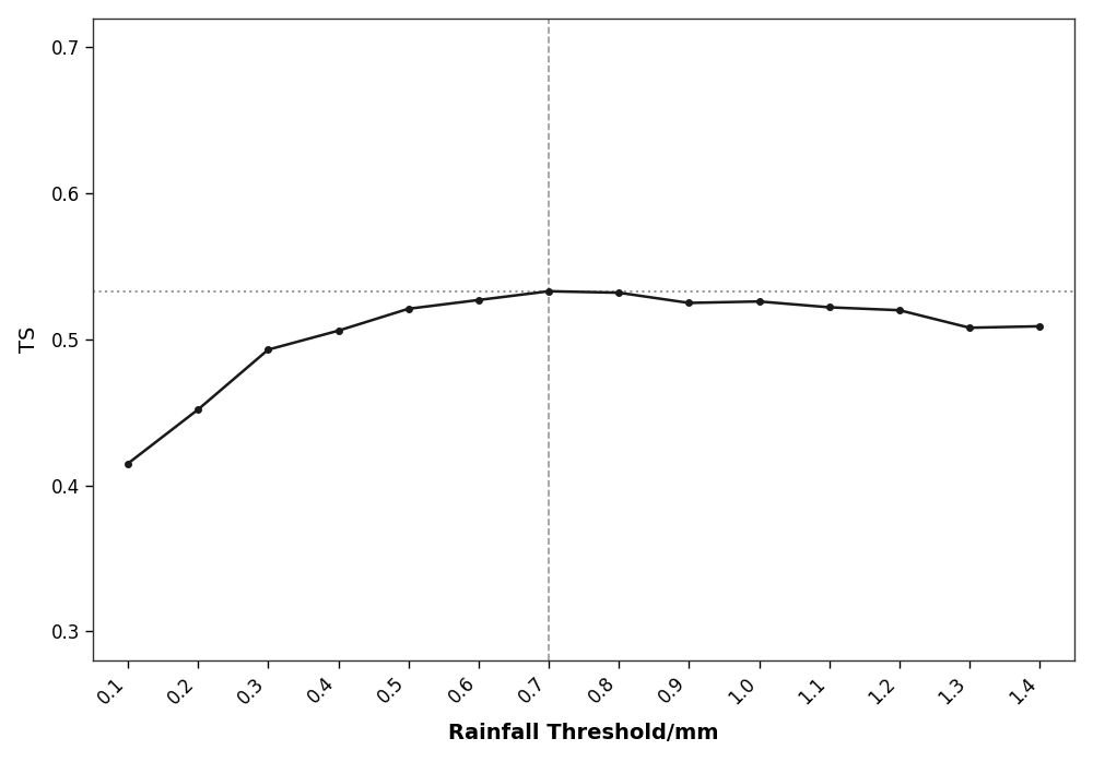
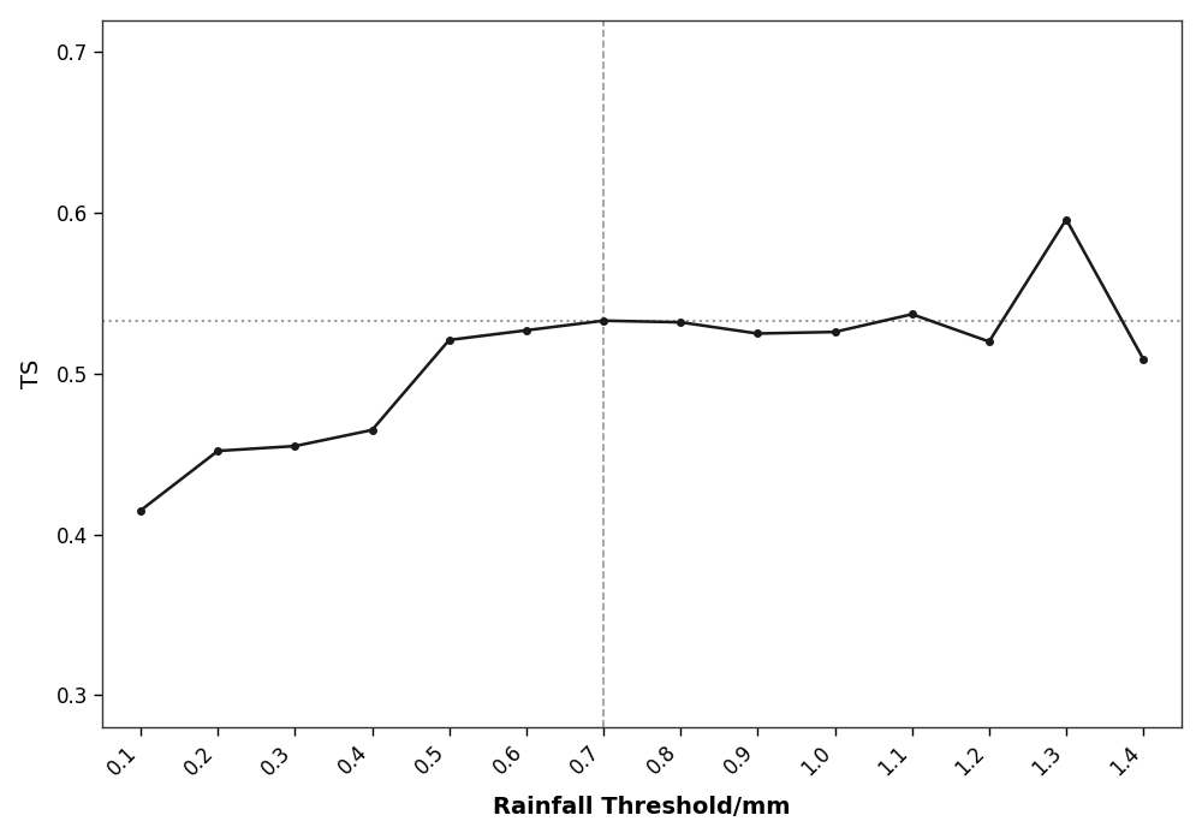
0.3: 0.493 -> 0.455
0.4: 0.506 -> 0.465
1.1: 0.522 -> 0.537
1.3: 0.508 -> 0.596
